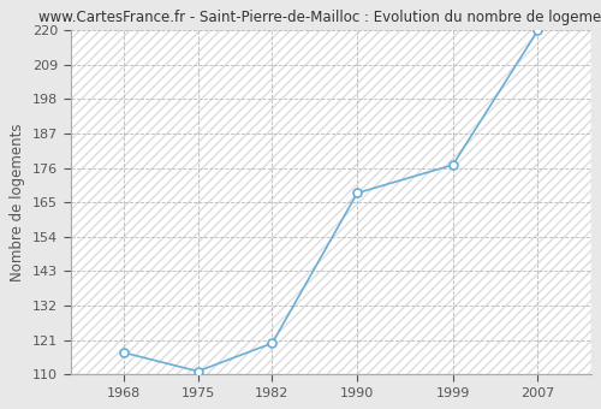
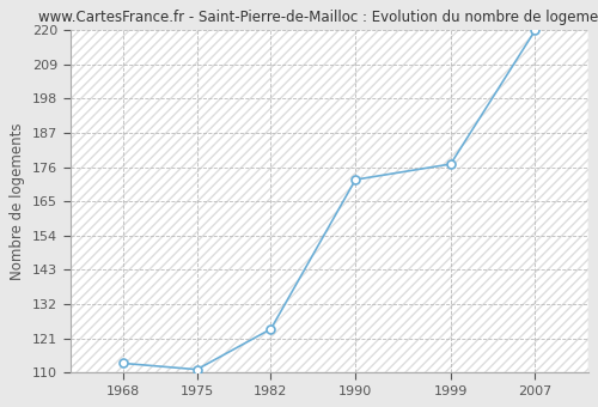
1968: 117 -> 113
1982: 120 -> 124
1990: 168 -> 172
